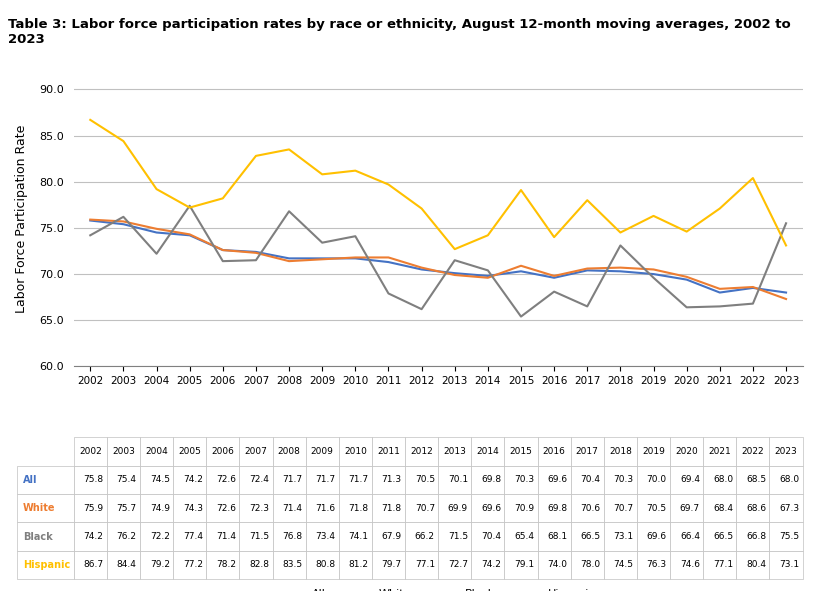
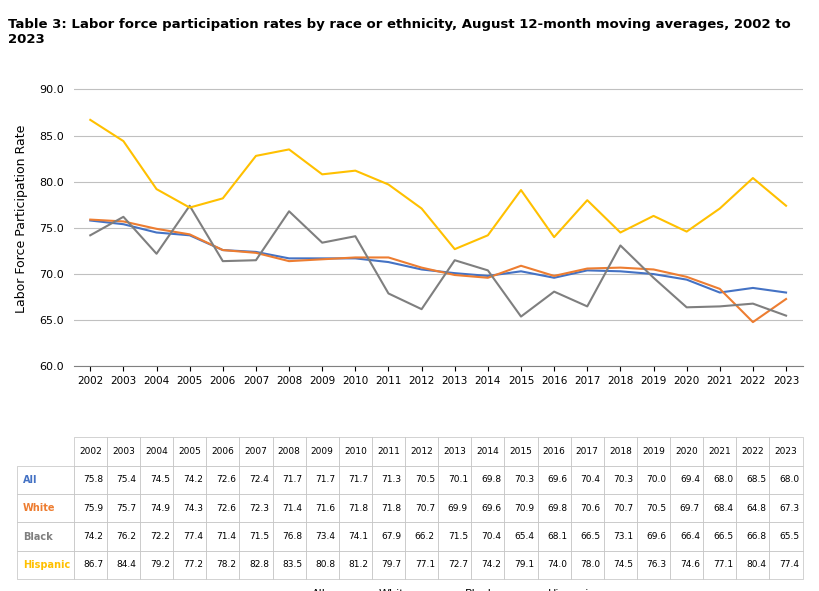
White/2022: 68.6 -> 64.8
Black/2023: 75.5 -> 65.5
Hispanic/2023: 73.1 -> 77.4
